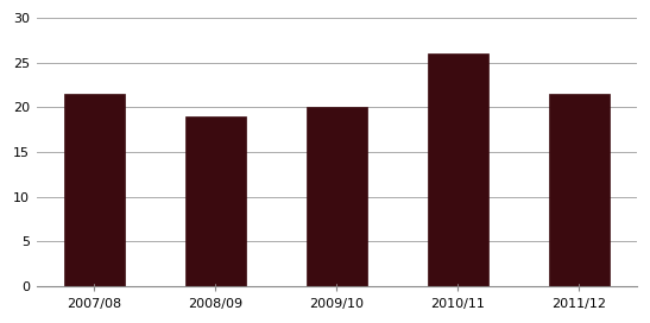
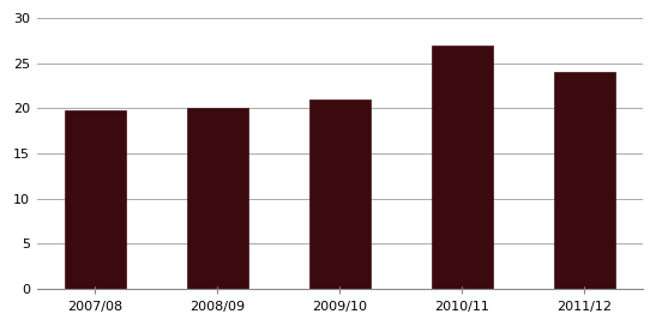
2007/08: 21.5 -> 19.8
2008/09: 19.0 -> 20.0
2009/10: 20.0 -> 21.0
2010/11: 26.0 -> 27.0
2011/12: 21.5 -> 24.0
